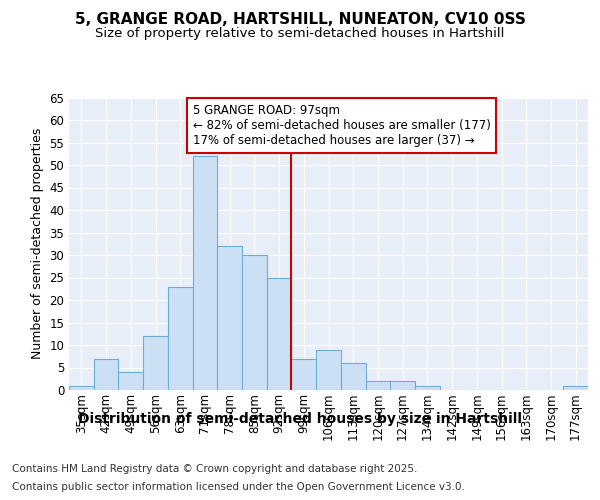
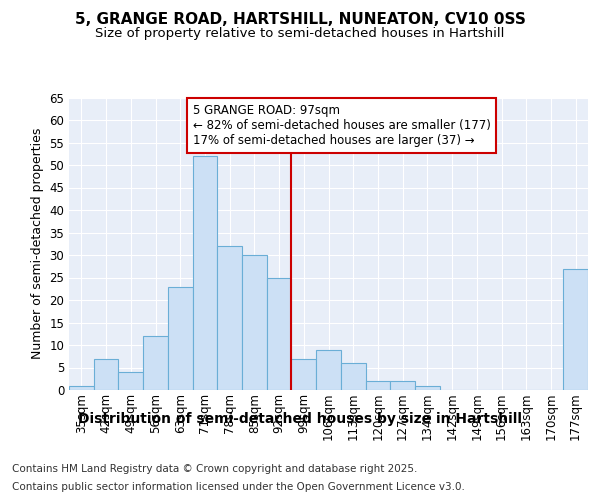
177sqm: 1 -> 27
